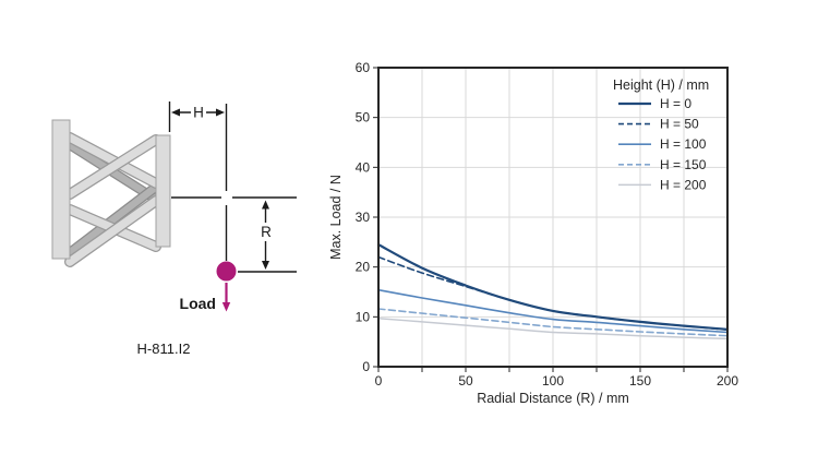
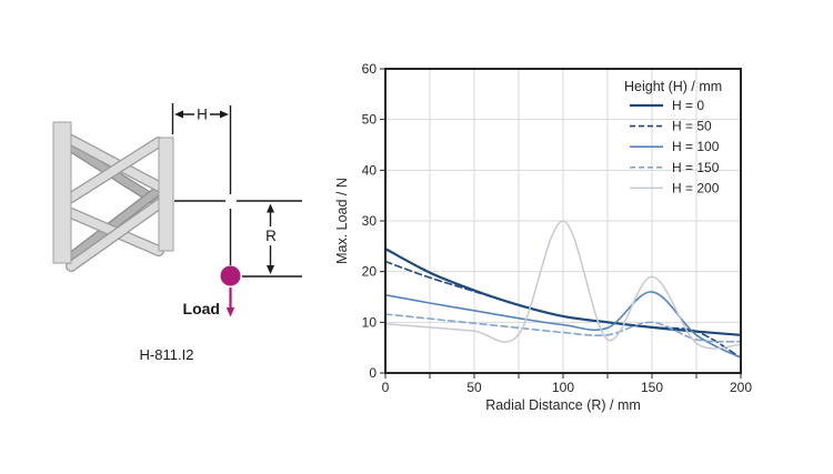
H = 200/100: 7 -> 30
H = 100/150: 8 -> 16
H = 150/150: 7 -> 10
H = 200/150: 6 -> 19
H = 50/200: 7 -> 3
H = 100/200: 7 -> 3
